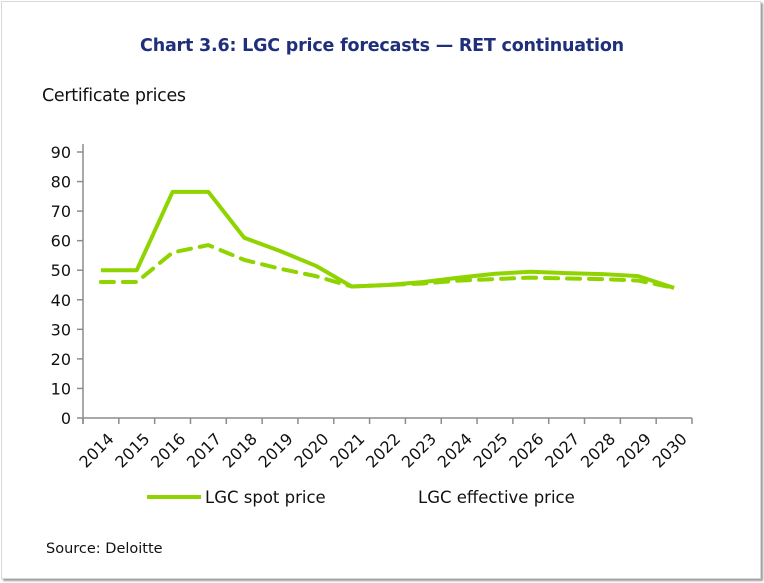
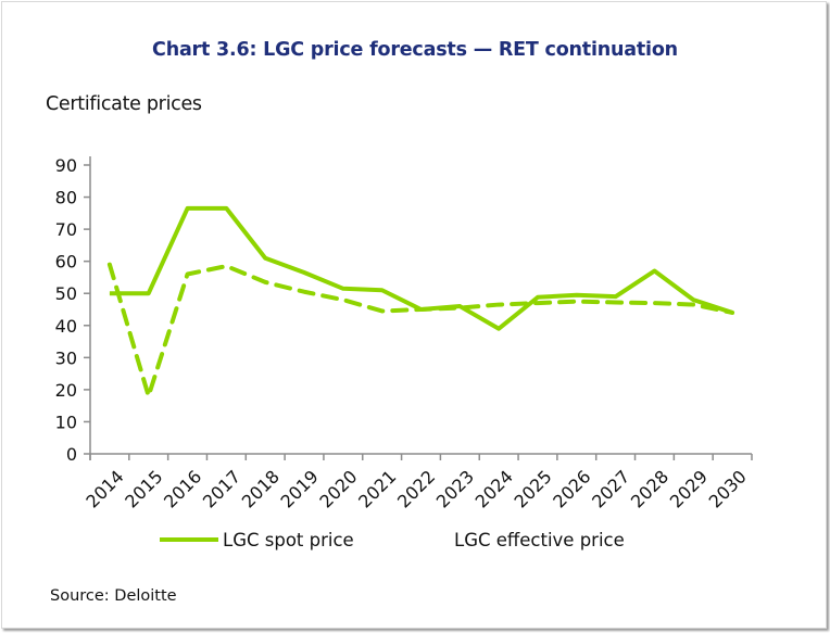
LGC effective price/2014: 46 -> 59
LGC effective price/2015: 46 -> 18
LGC spot price/2021: 44 -> 51
LGC spot price/2024: 48 -> 39
LGC spot price/2028: 49 -> 57
